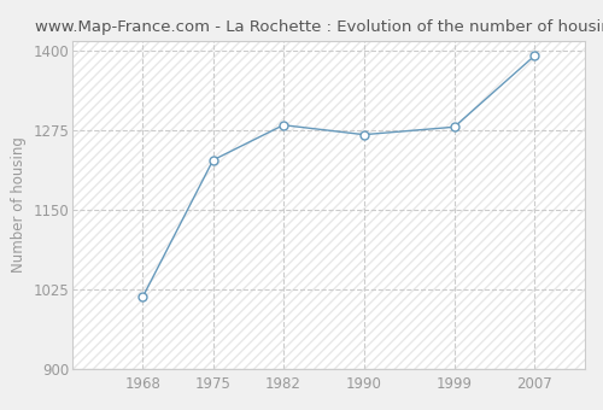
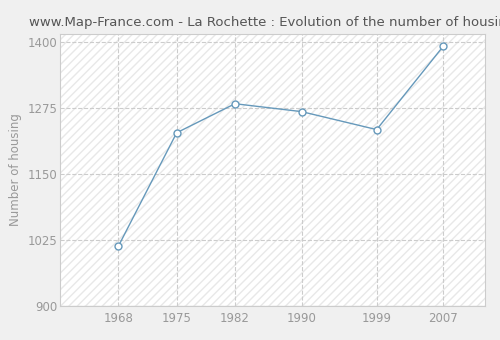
1999: 1280 -> 1234
